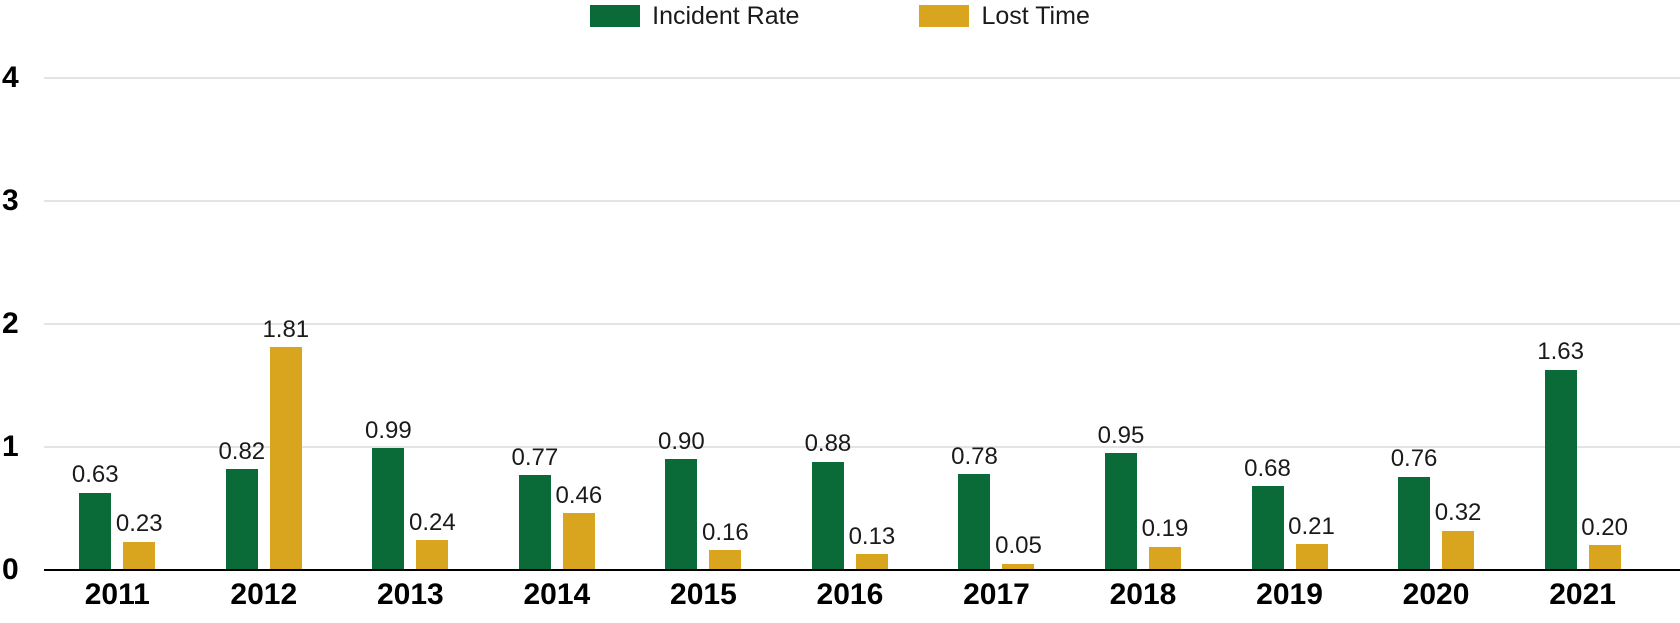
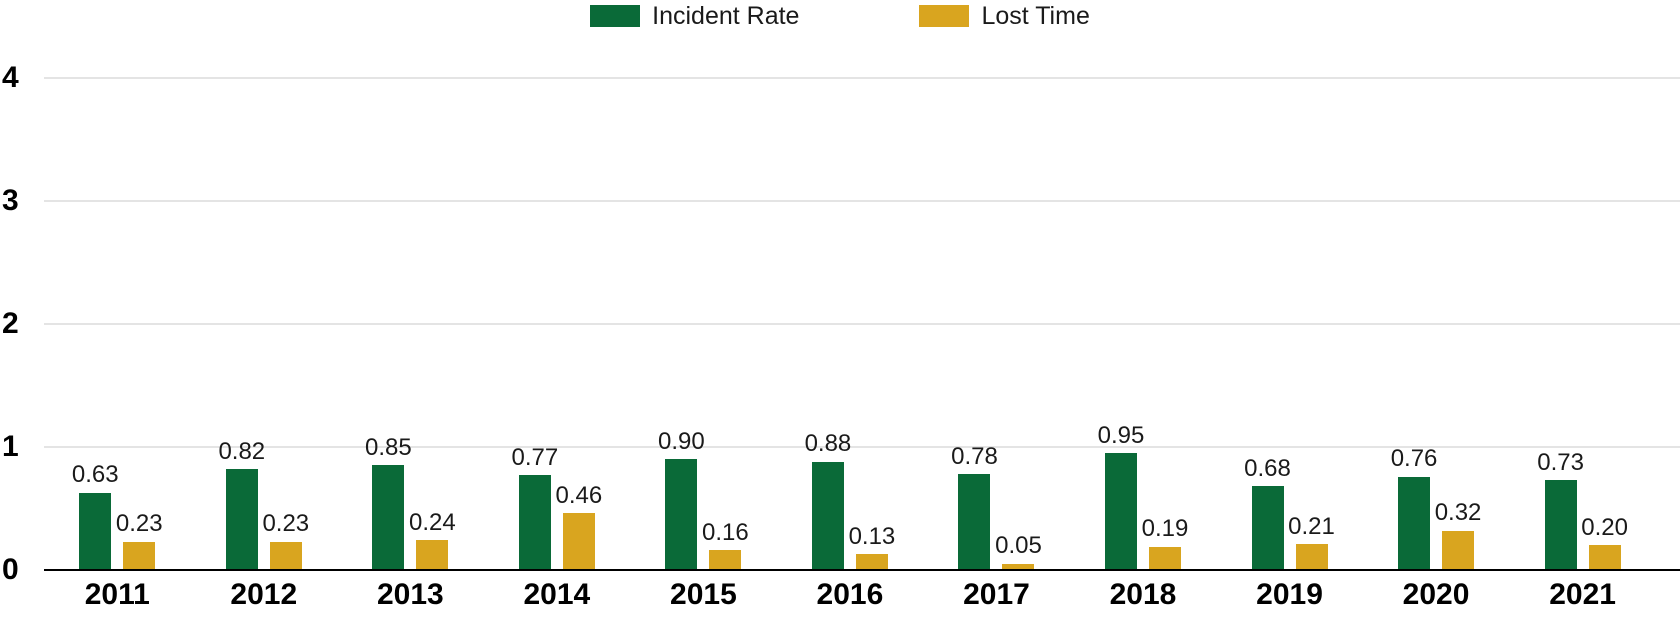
Lost Time/2012: 1.81 -> 0.23
Incident Rate/2013: 0.99 -> 0.85
Incident Rate/2021: 1.63 -> 0.73
